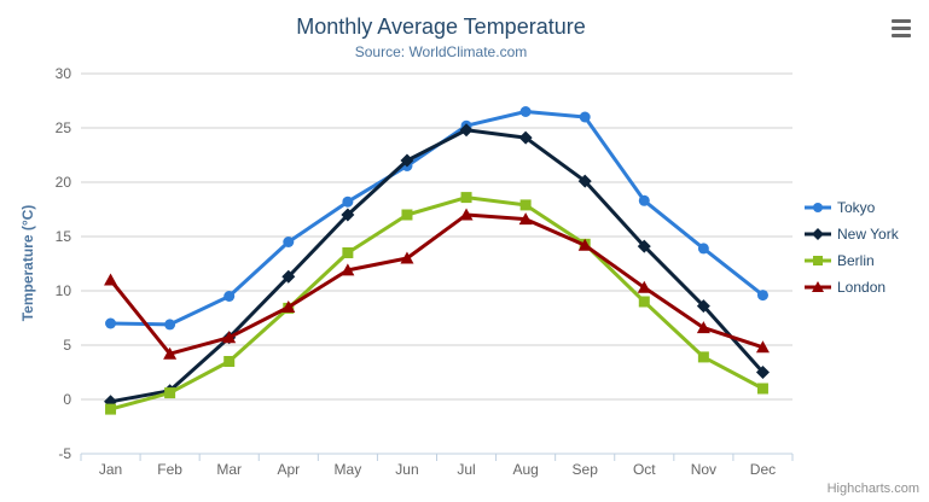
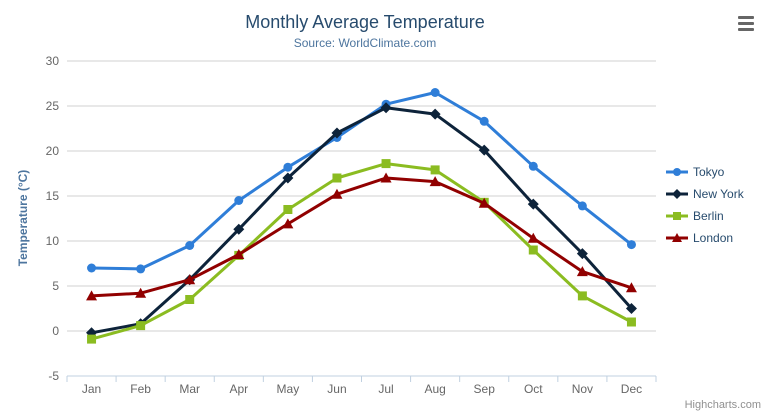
London/Jan: 11 -> 4
London/Jun: 13 -> 15
Tokyo/Sep: 26 -> 23
